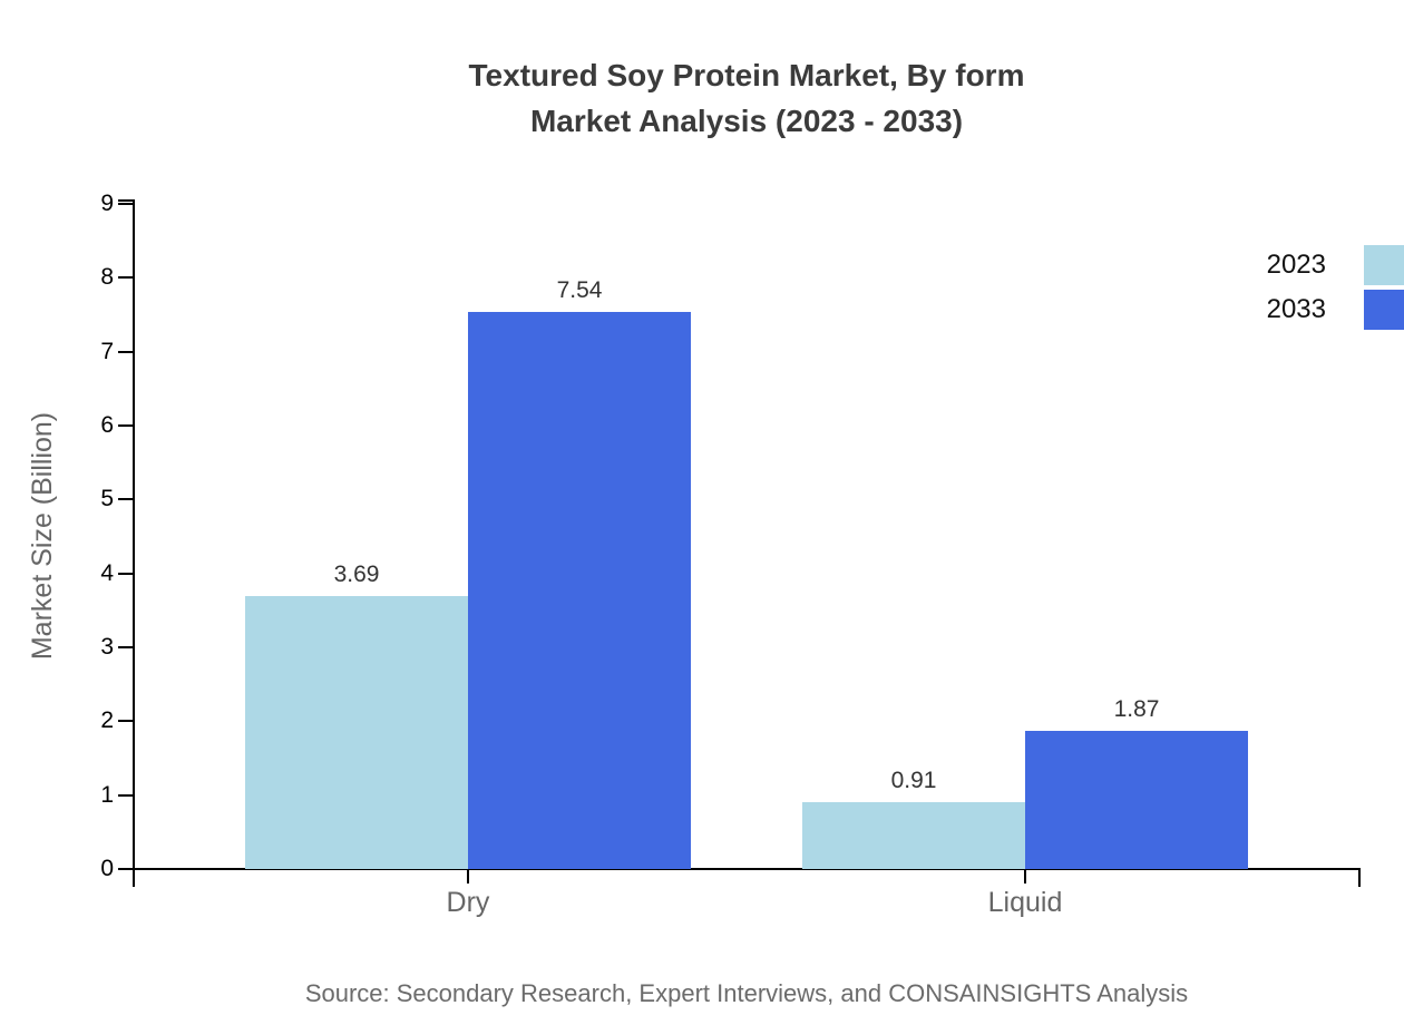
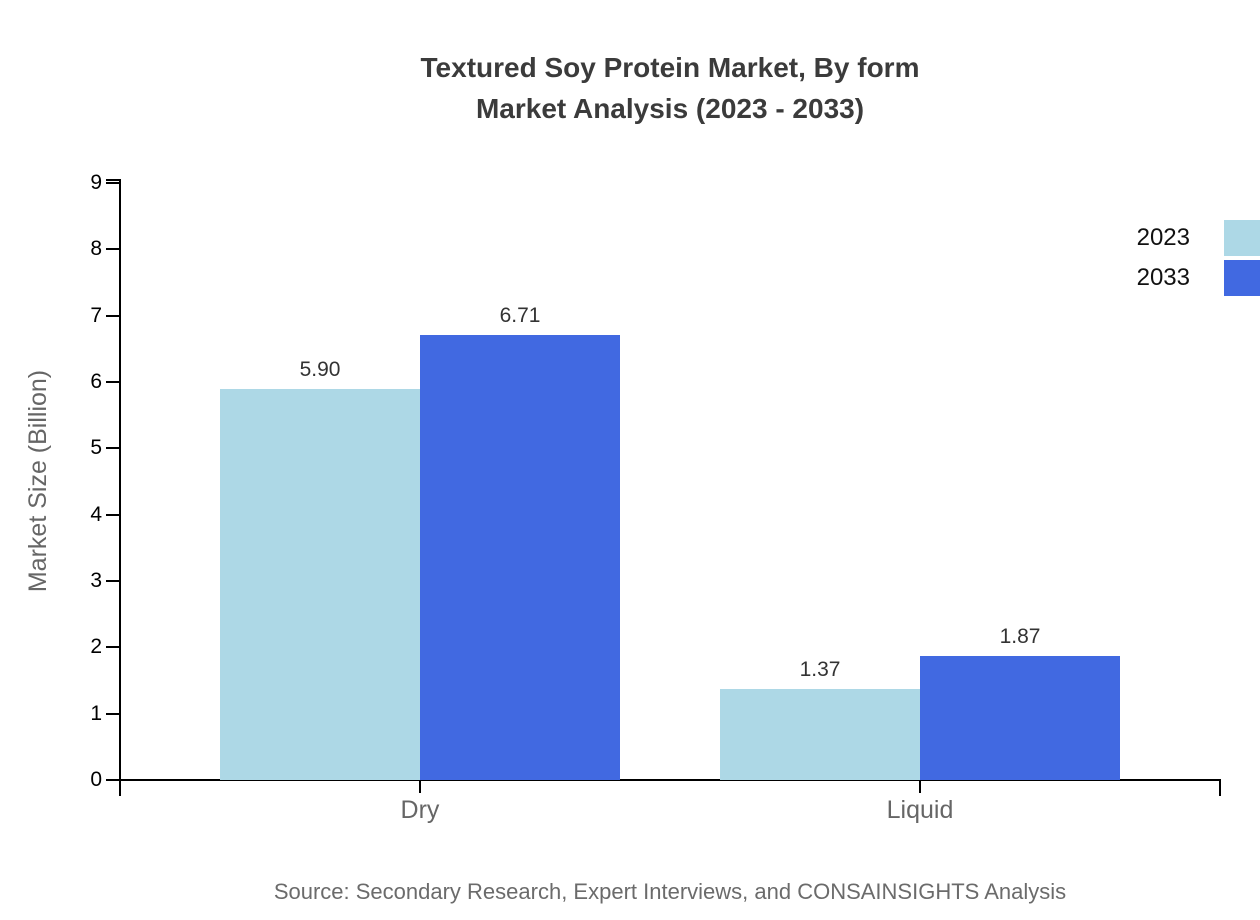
2023/Dry: 3.69 -> 5.90
2033/Dry: 7.54 -> 6.71
2023/Liquid: 0.91 -> 1.37
